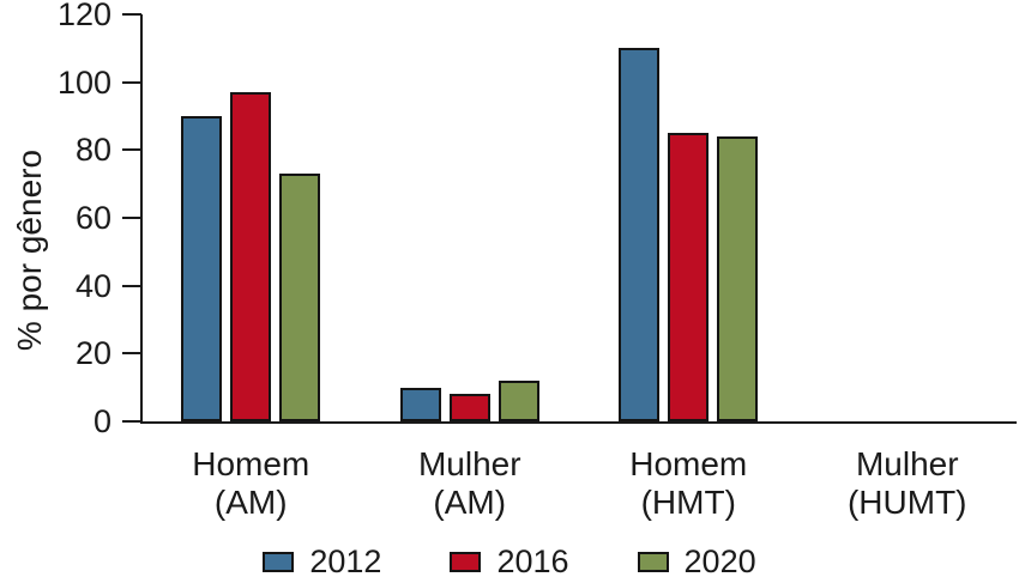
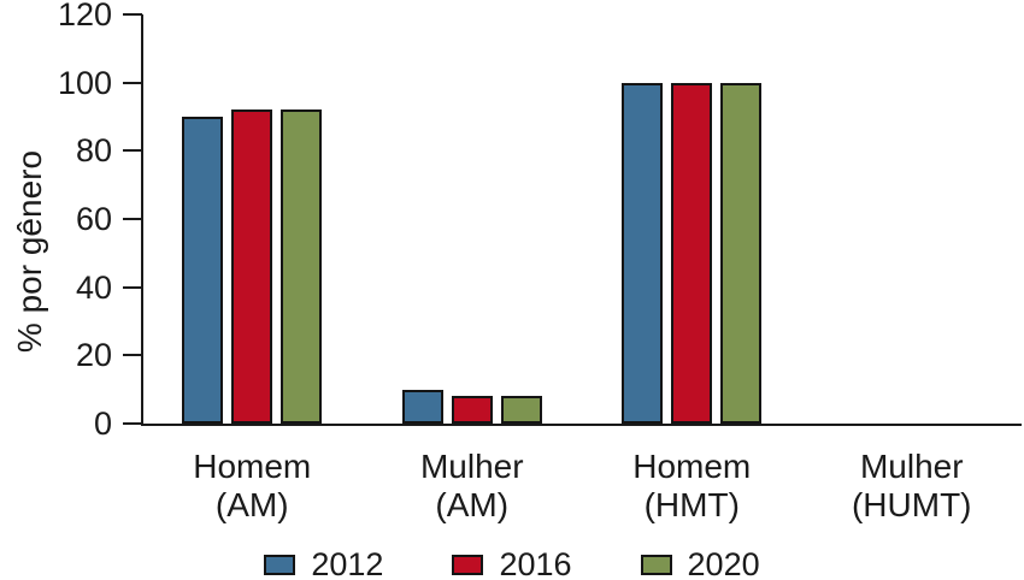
2016/Homem (AM): 97 -> 92
2020/Homem (AM): 73 -> 92
2020/Mulher (AM): 12 -> 8
2012/Homem (HMT): 110 -> 100
2016/Homem (HMT): 85 -> 100
2020/Homem (HMT): 84 -> 100
